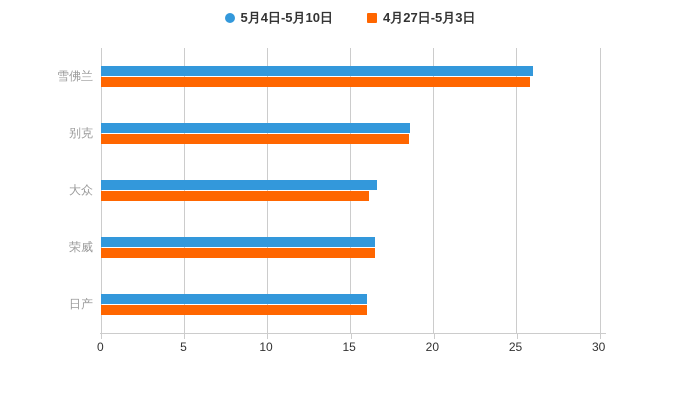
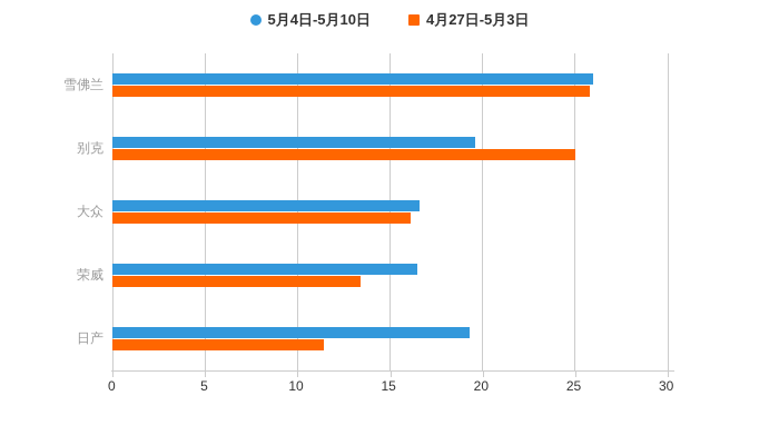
5月4日-5月10日/别克: 18.6 -> 19.6
4月27日-5月3日/别克: 18.5 -> 25.0
4月27日-5月3日/荣威: 16.5 -> 13.4
5月4日-5月10日/日产: 16.0 -> 19.3
4月27日-5月3日/日产: 16.0 -> 11.4
